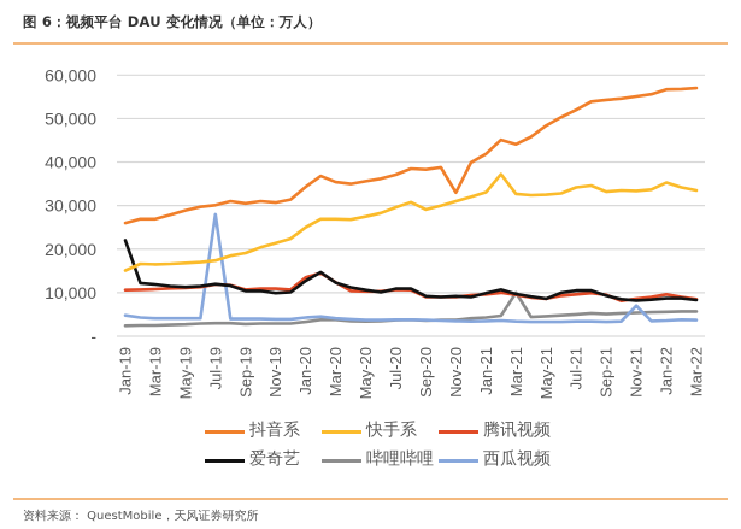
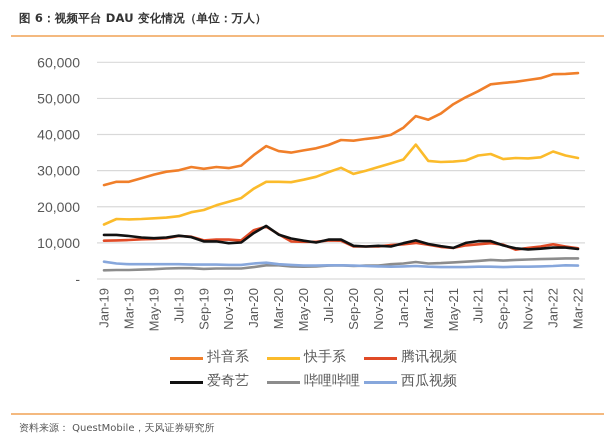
爱奇艺/Jan-19: 22000 -> 12000
西瓜视频/Jul-19: 28000 -> 4000
抖音系/Nov-20: 33000 -> 39000
哔哩哔哩/Mar-21: 10000 -> 4000
西瓜视频/Nov-21: 7000 -> 3000
